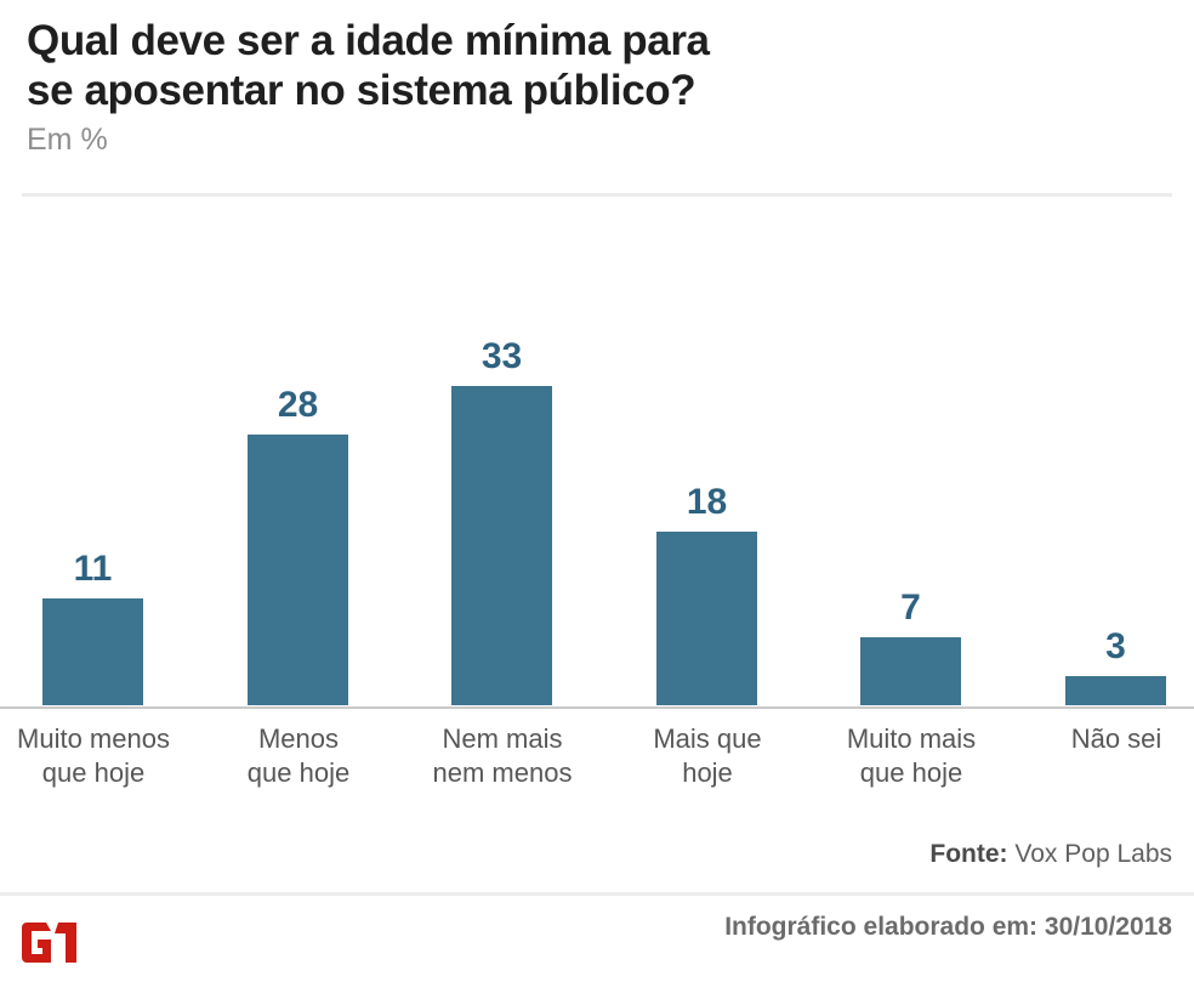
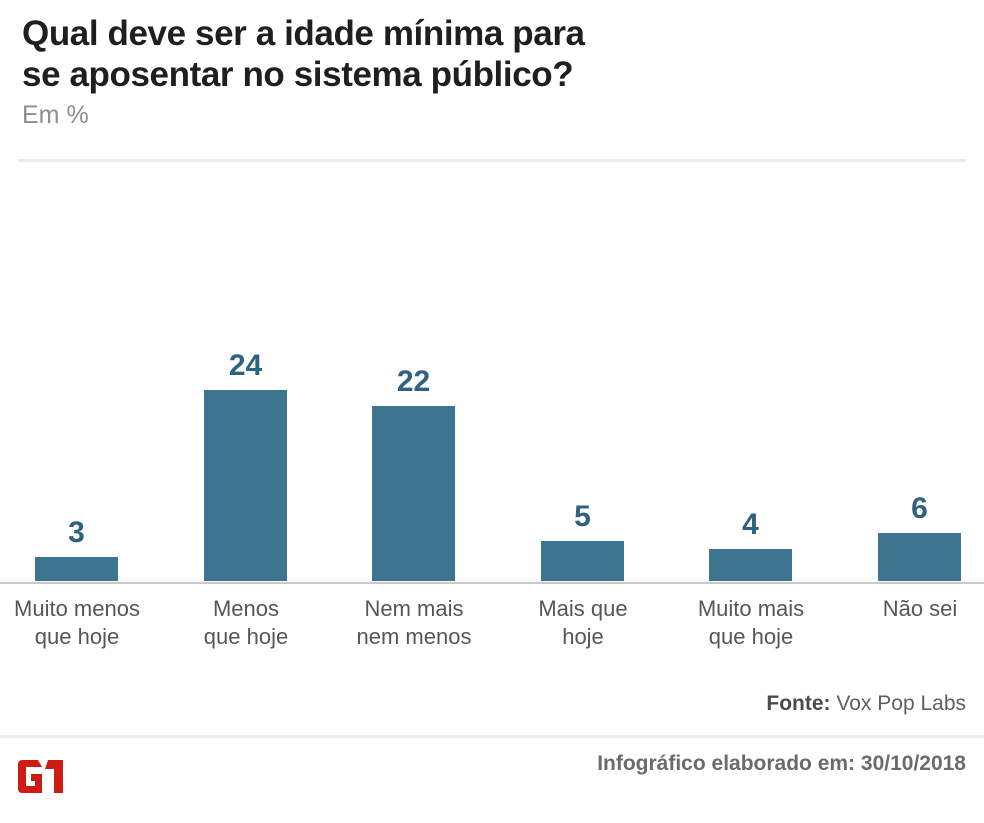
Muito menos que hoje: 11 -> 3
Menos que hoje: 28 -> 24
Nem mais nem menos: 33 -> 22
Mais que hoje: 18 -> 5
Muito mais que hoje: 7 -> 4
Não sei: 3 -> 6
